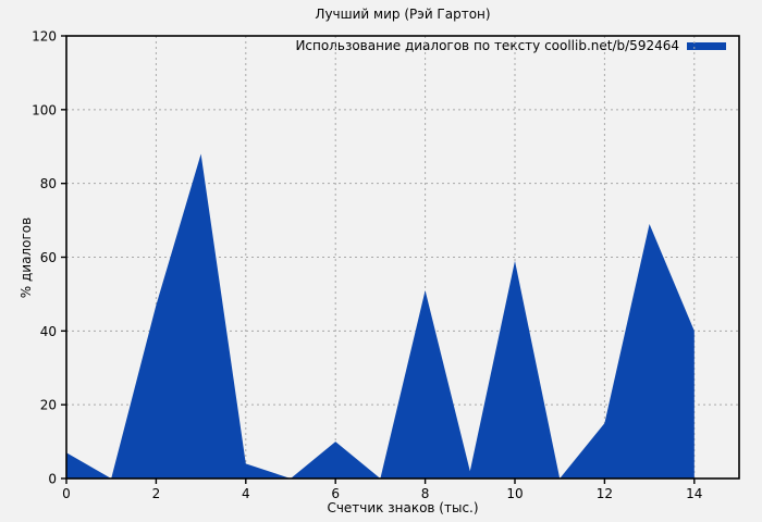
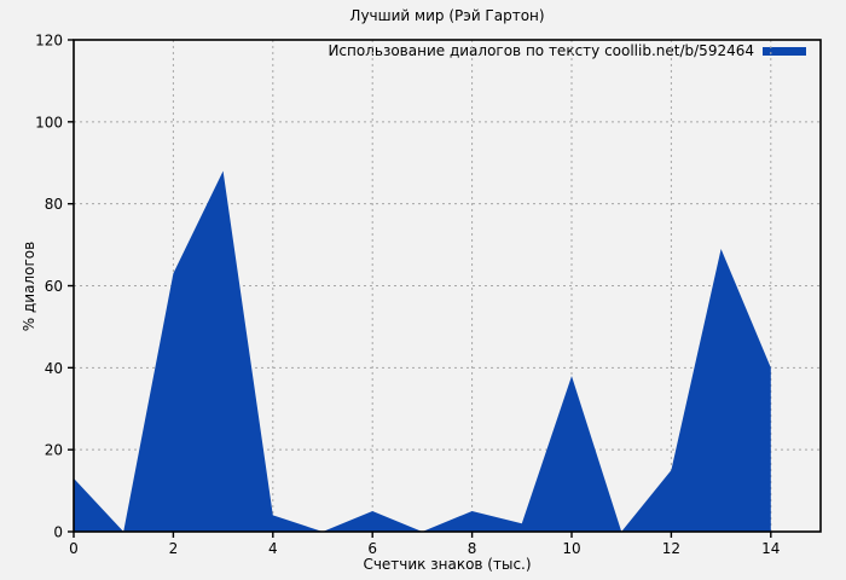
0: 7 -> 13
2: 47 -> 63
6: 10 -> 5
8: 51 -> 5
10: 59 -> 38
